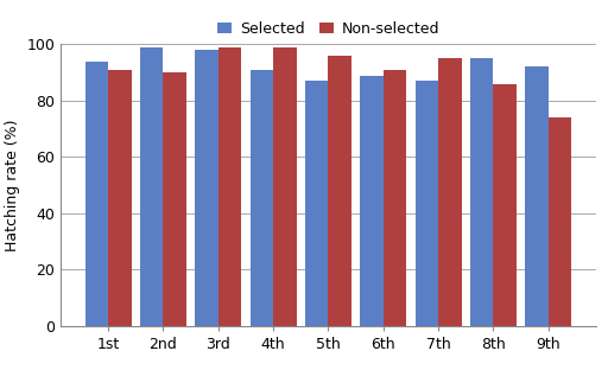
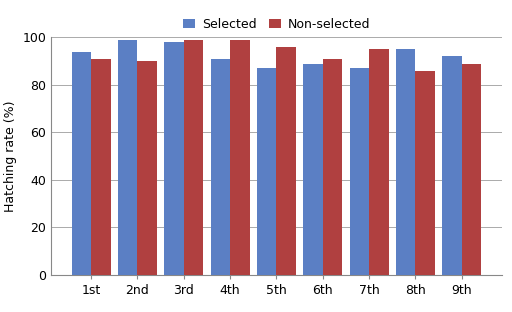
Non-selected/9th: 74 -> 89
